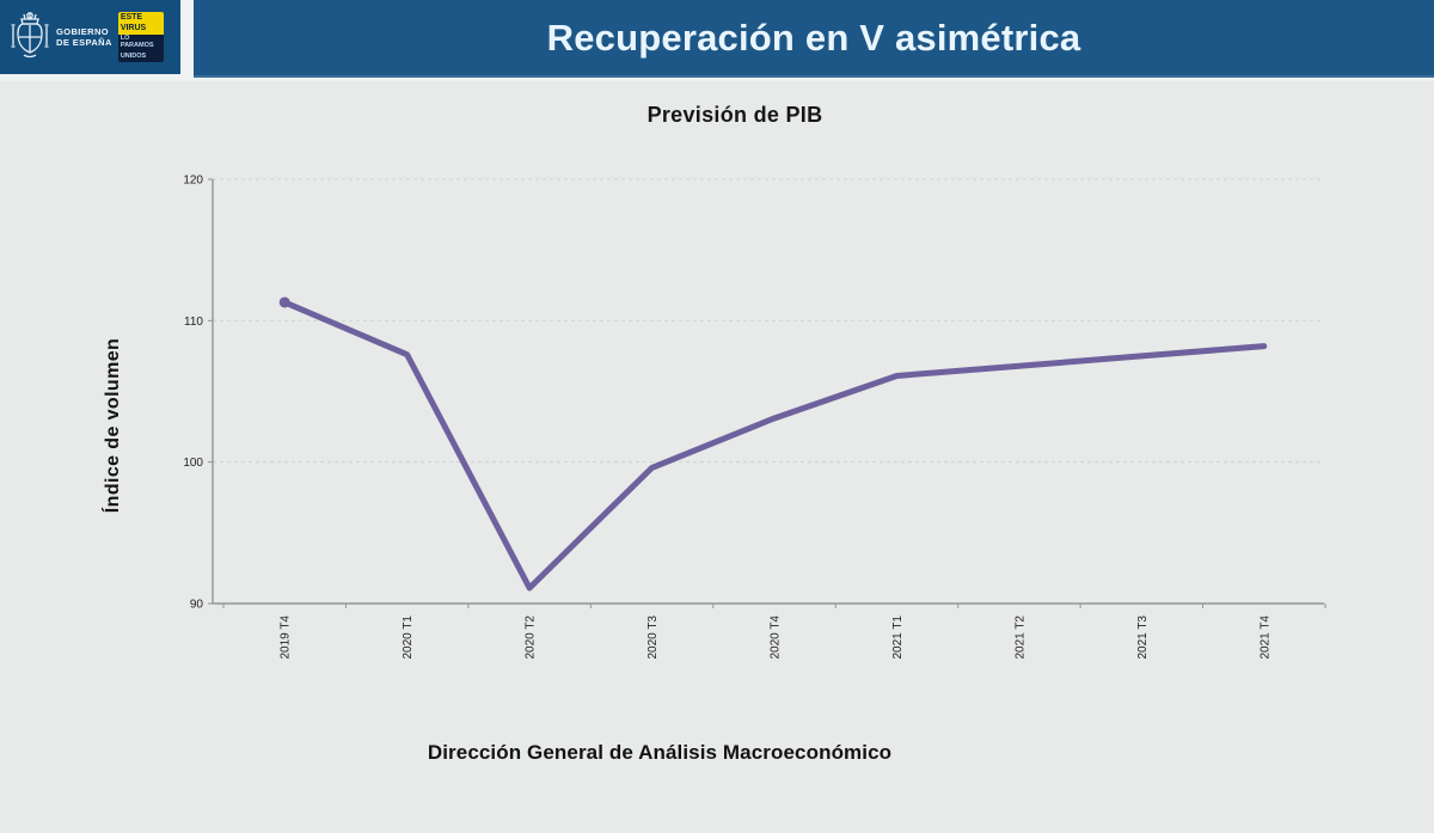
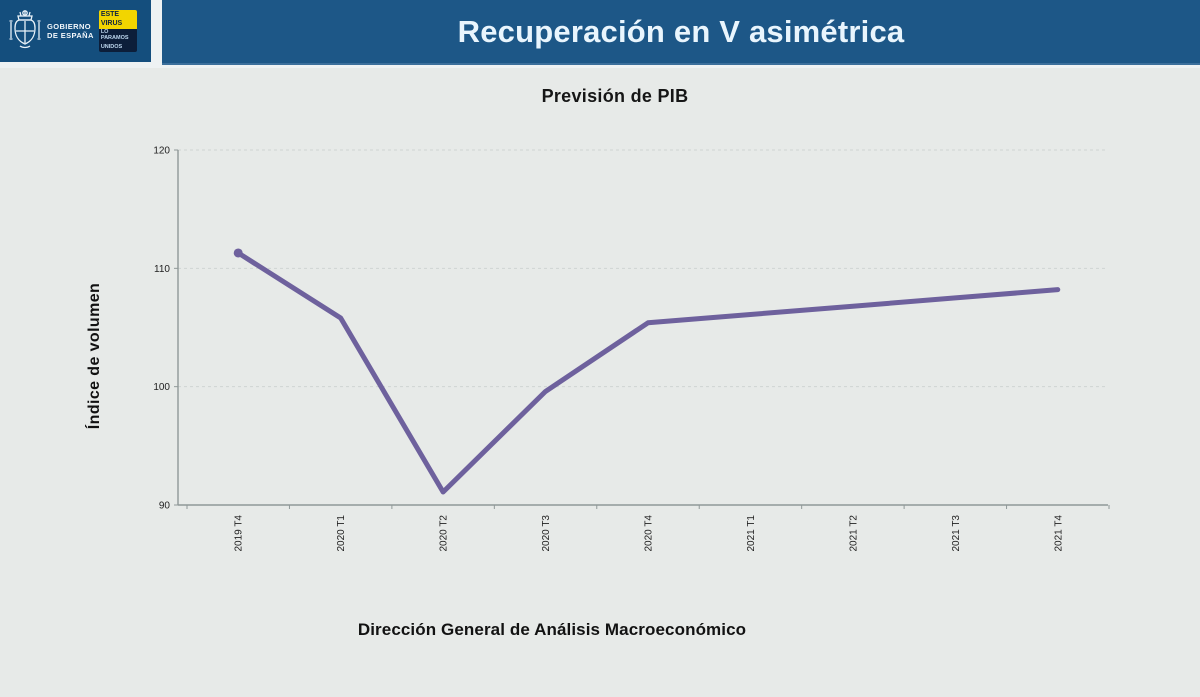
2020 T1: 107.6 -> 105.8
2020 T4: 103.1 -> 105.4
